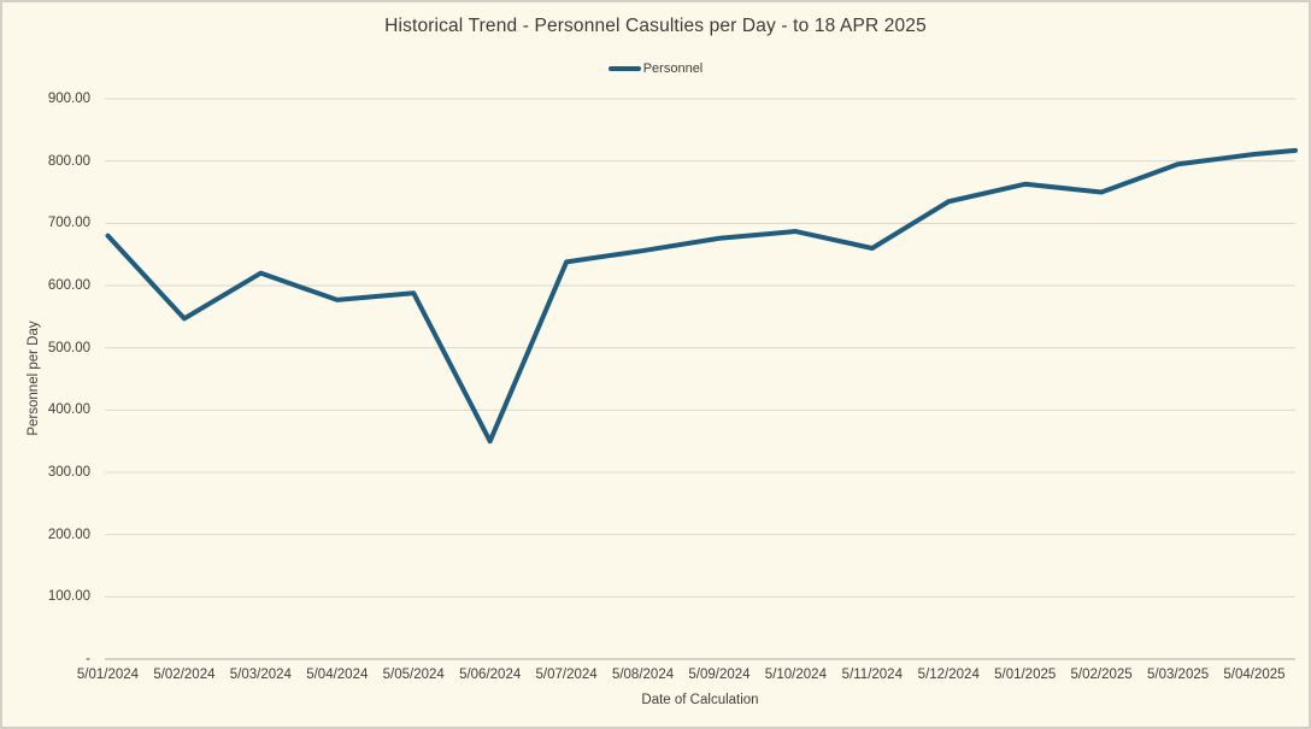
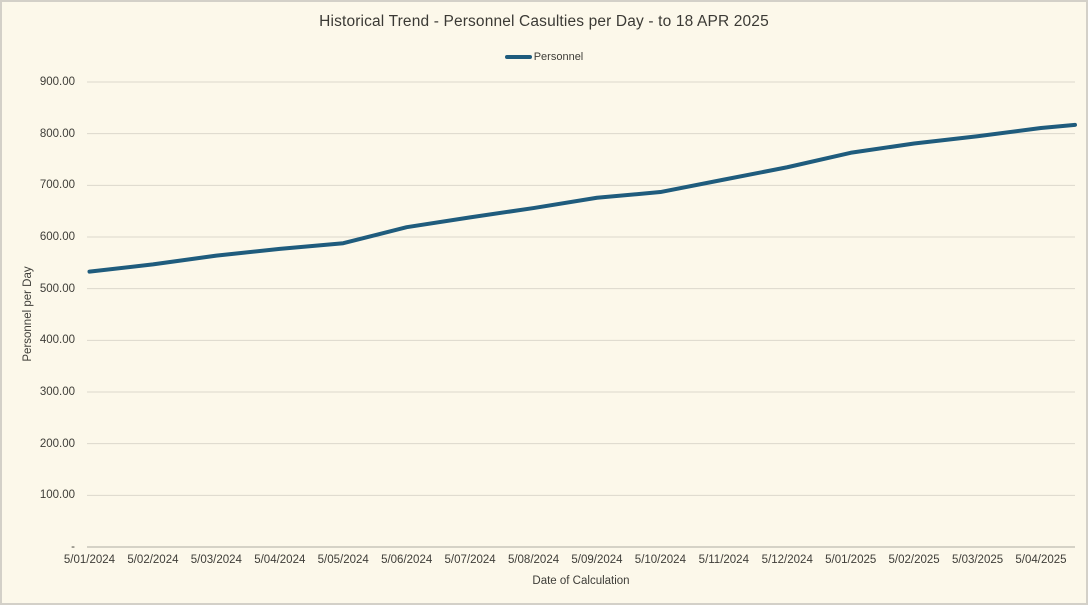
5/01/2024: 680 -> 530
5/03/2024: 620 -> 560
5/06/2024: 350 -> 620
5/11/2024: 660 -> 710
5/02/2025: 750 -> 780
